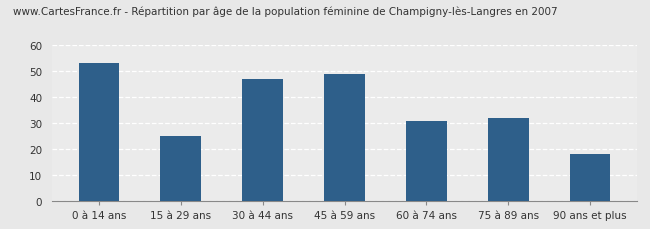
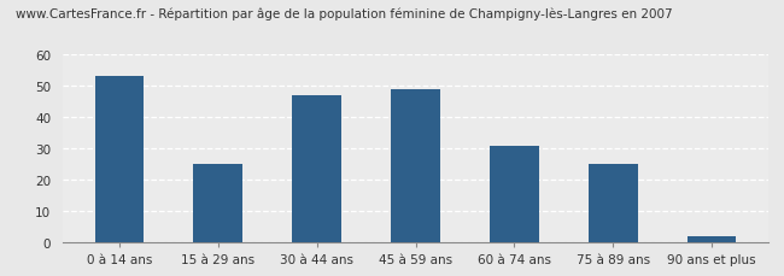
75 à 89 ans: 32 -> 25
90 ans et plus: 18 -> 2
